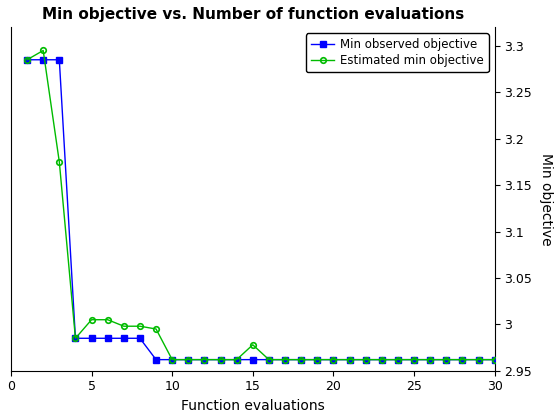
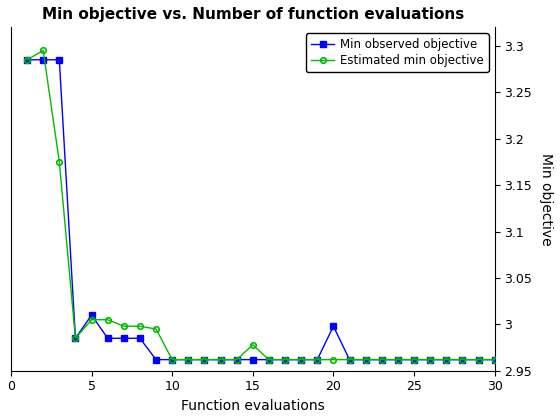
Min observed objective/5: 2.985 -> 3.010
Min observed objective/20: 2.962 -> 2.998
